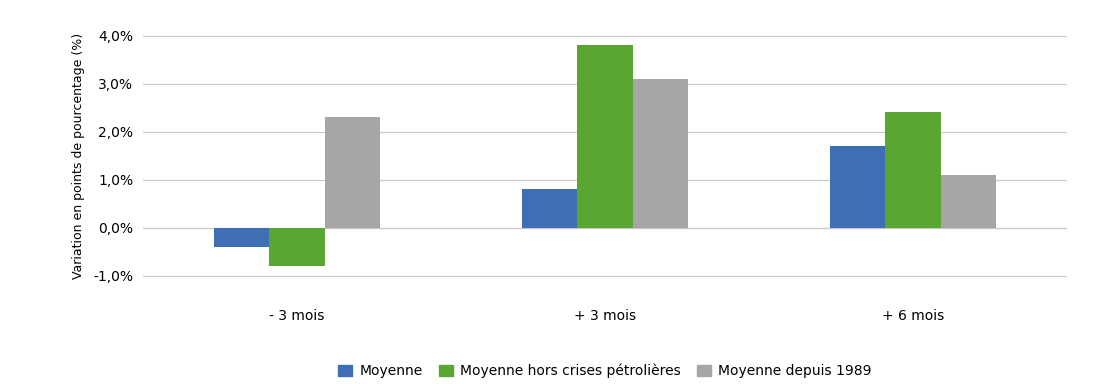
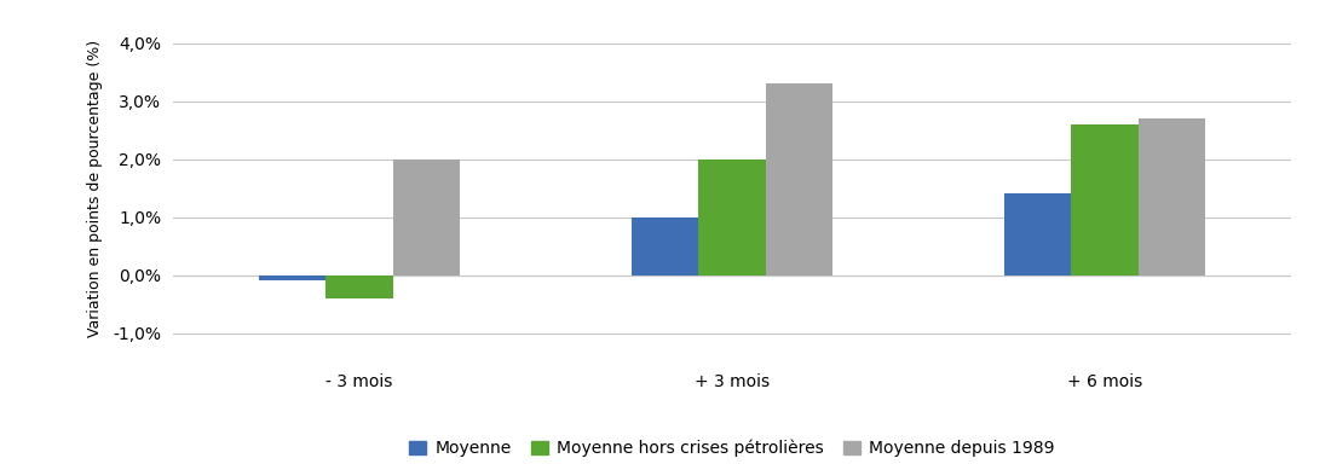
Moyenne/- 3 mois: -0,4% -> -0,1%
Moyenne hors crises pétrolières/- 3 mois: -0,8% -> -0,4%
Moyenne depuis 1989/- 3 mois: 2,3% -> 2,0%
Moyenne/+ 3 mois: 0,8% -> 1,0%
Moyenne hors crises pétrolières/+ 3 mois: 3,8% -> 2,0%
Moyenne depuis 1989/+ 3 mois: 3,1% -> 3,3%
Moyenne/+ 6 mois: 1,7% -> 1,4%
Moyenne hors crises pétrolières/+ 6 mois: 2,4% -> 2,6%
Moyenne depuis 1989/+ 6 mois: 1,1% -> 2,7%
